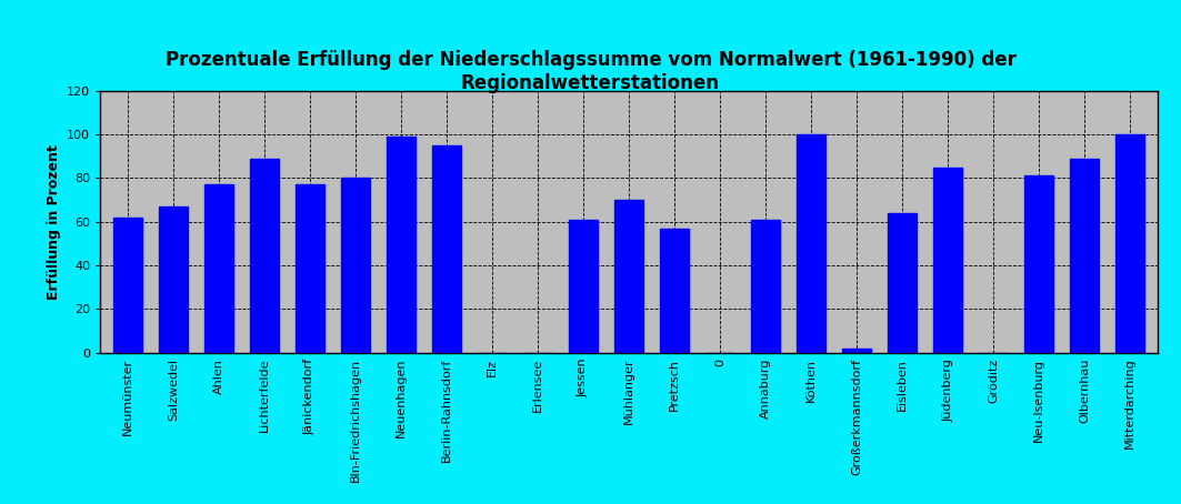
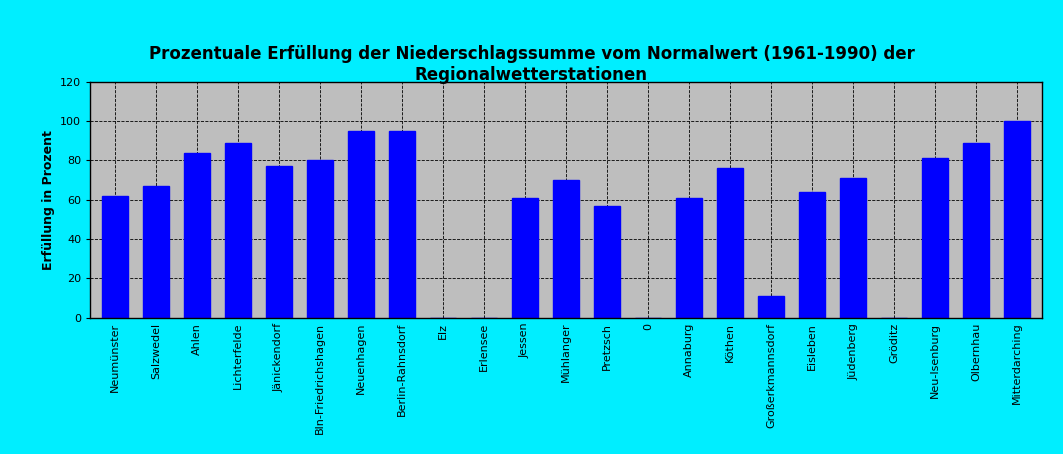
Ahlen: 77 -> 84
Neuenhagen: 99 -> 95
Köthen: 100 -> 76
Großerkmannsdorf: 2 -> 11
Jüdenberg: 85 -> 71
